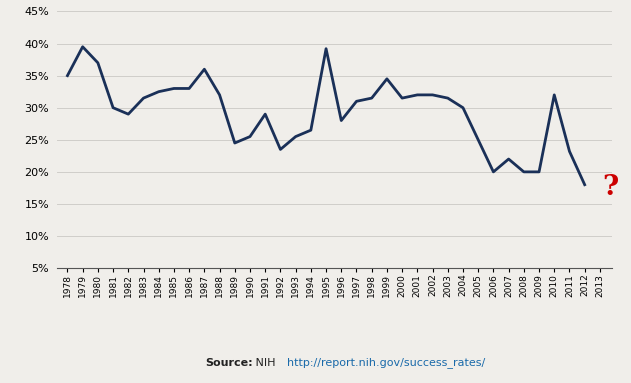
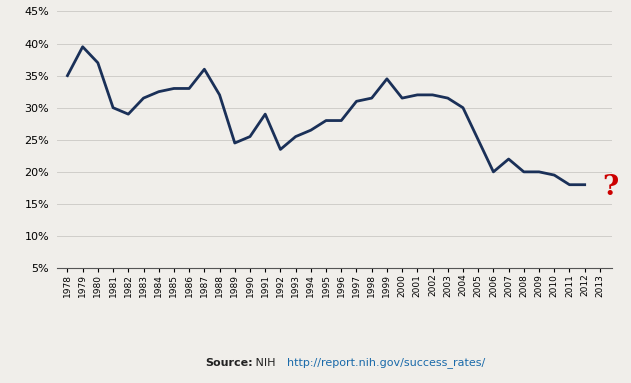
1995: 39.2% -> 28.0%
2010: 32.0% -> 19.5%
2011: 23.2% -> 18.0%
